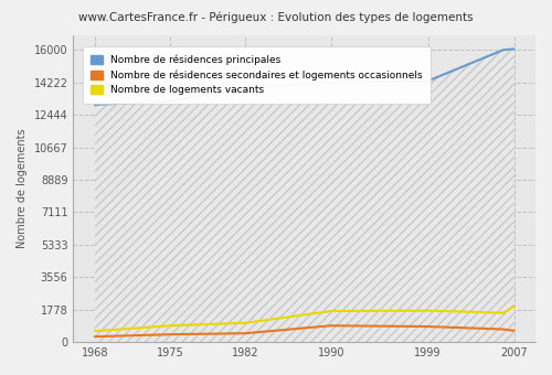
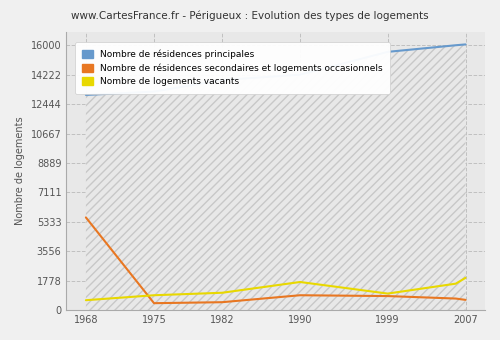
Nombre de résidences secondaires et logements occasionnels/1968: 300 -> 5600
Nombre de résidences principales/1999: 14300 -> 15600
Nombre de logements vacants/1999: 1700 -> 1000
